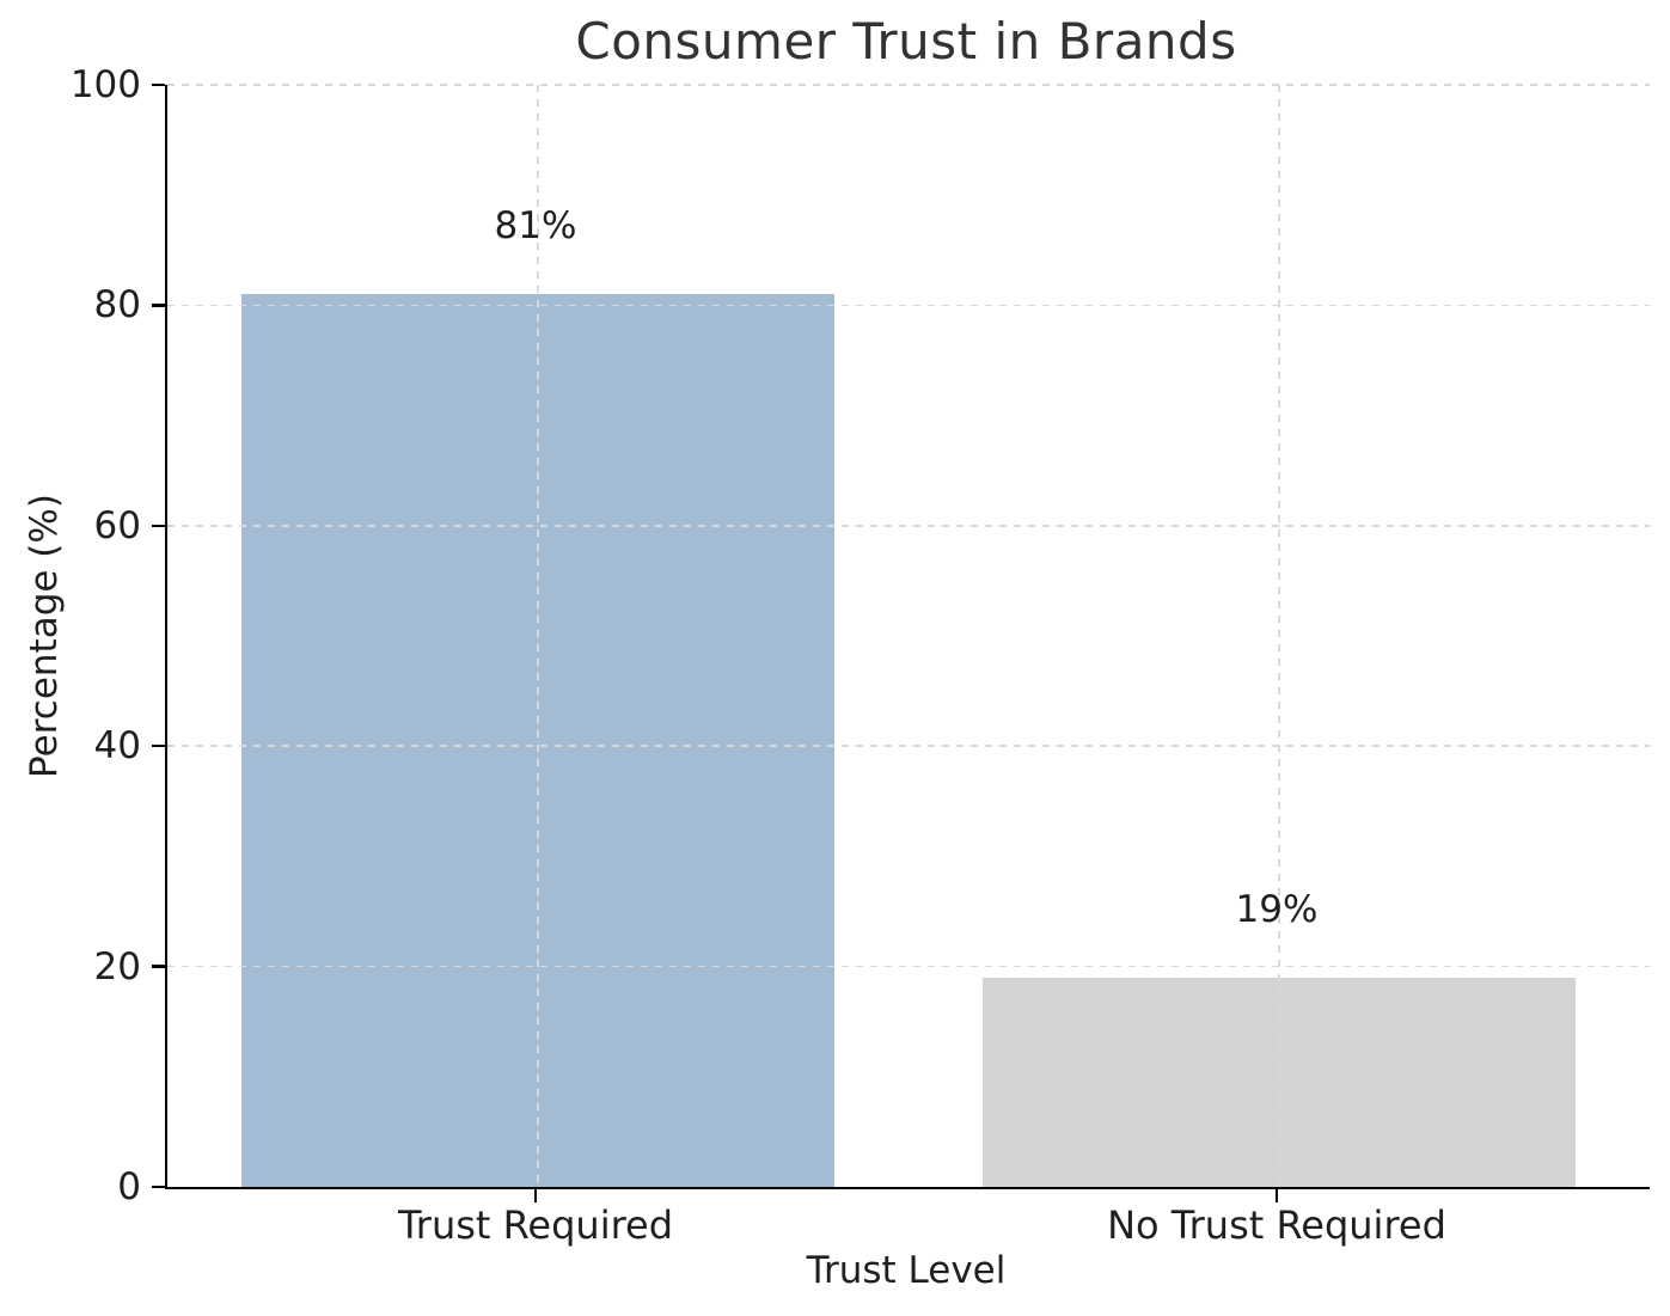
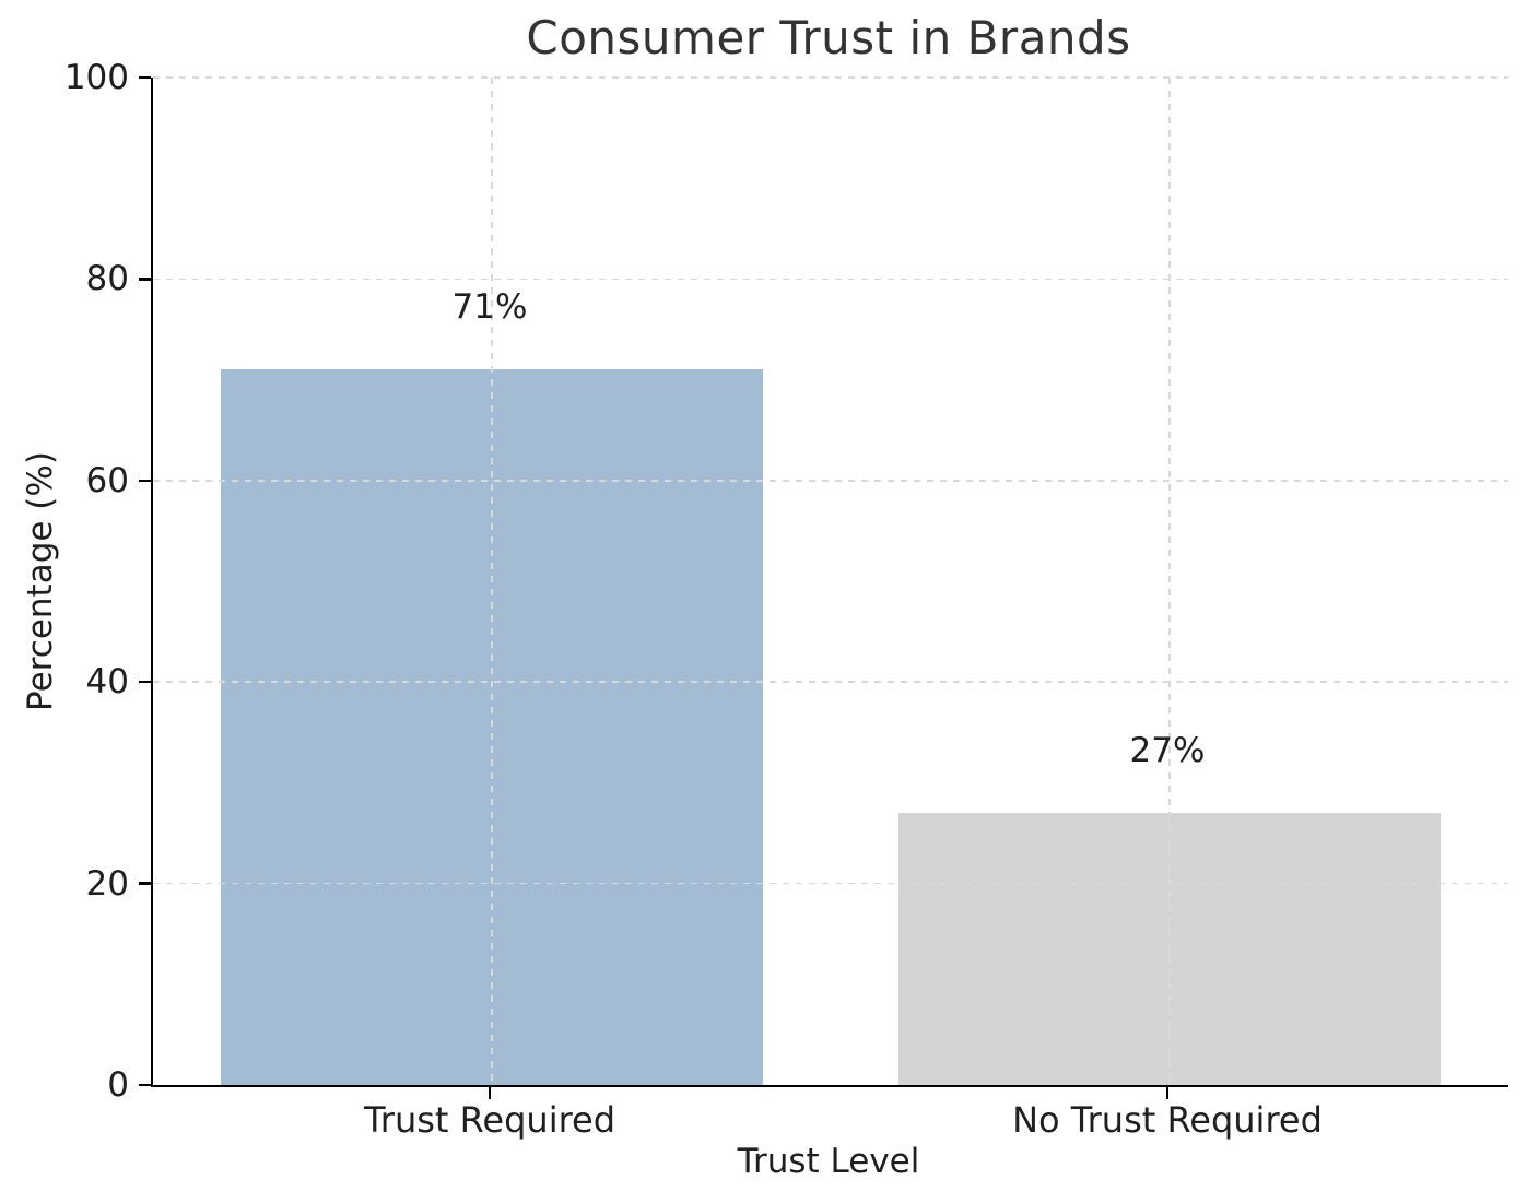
Trust Required: 81% -> 71%
No Trust Required: 19% -> 27%
